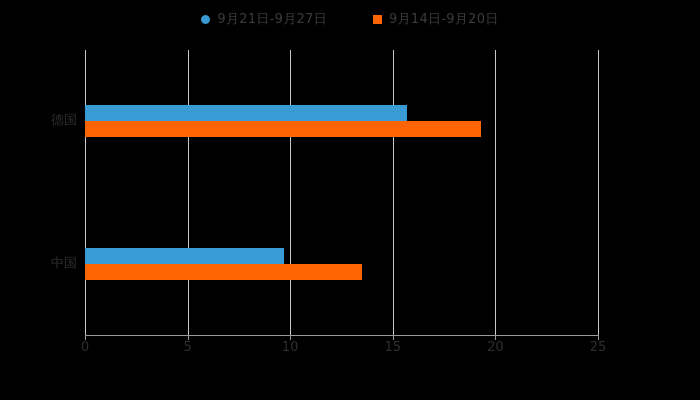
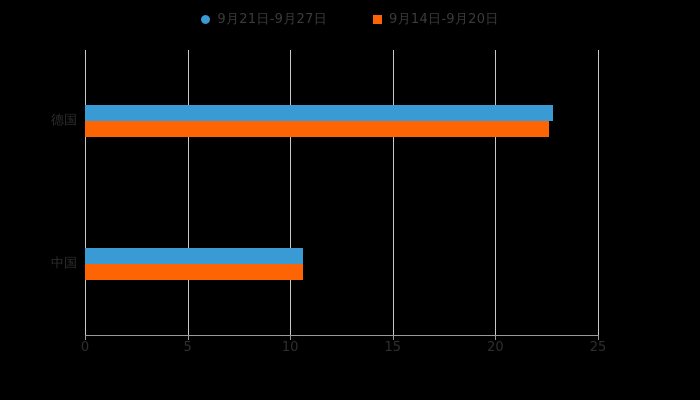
9月21日-9月27日/中国: 9.7 -> 10.6
9月14日-9月20日/中国: 13.5 -> 10.6
9月21日-9月27日/德国: 15.7 -> 22.8
9月14日-9月20日/德国: 19.3 -> 22.6
